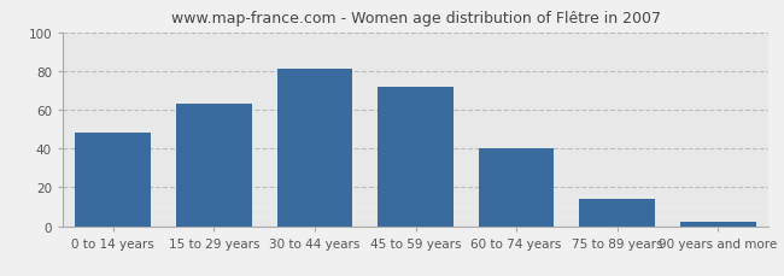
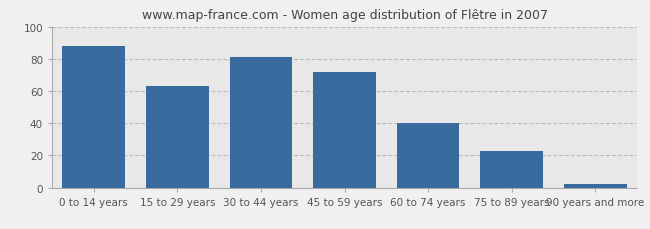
0 to 14 years: 48 -> 88
75 to 89 years: 14 -> 23
